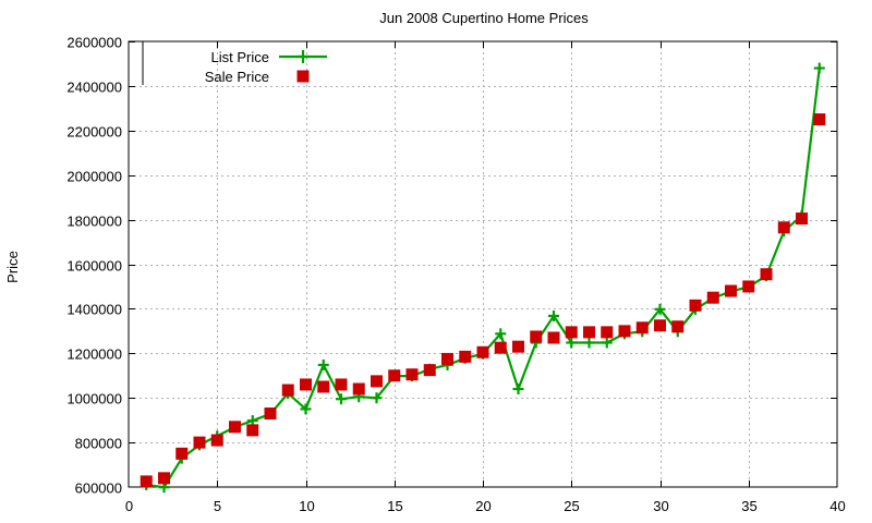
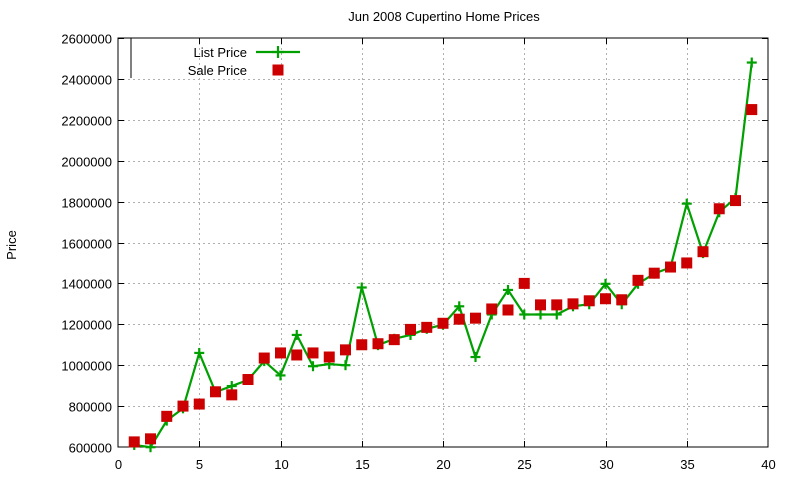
List Price/5: 830000 -> 1060000
List Price/15: 1100000 -> 1380000
Sale Price/25: 1300000 -> 1400000
List Price/35: 1500000 -> 1790000
